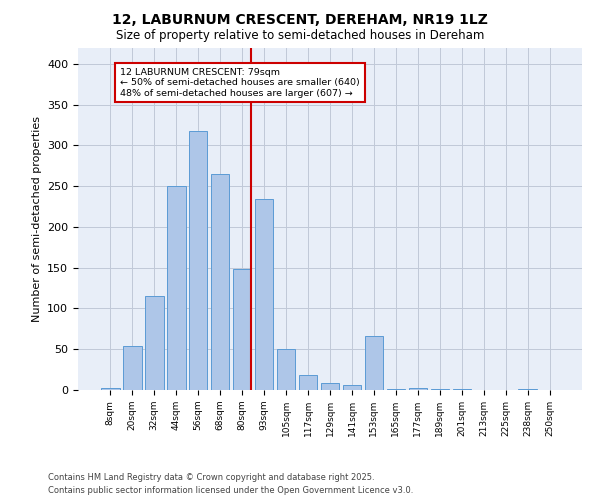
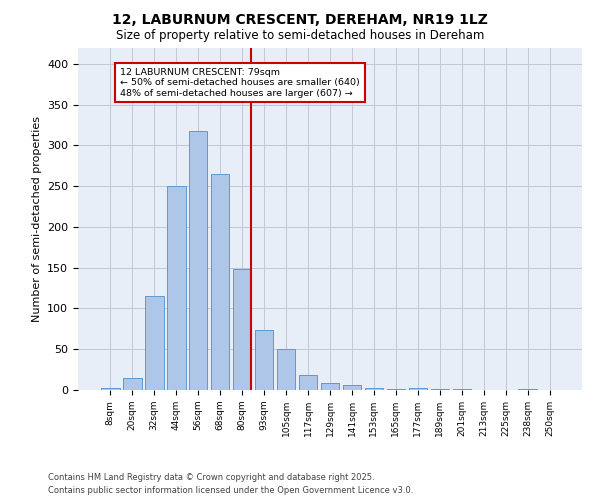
20sqm: 54 -> 15
93sqm: 234 -> 74
153sqm: 66 -> 2
